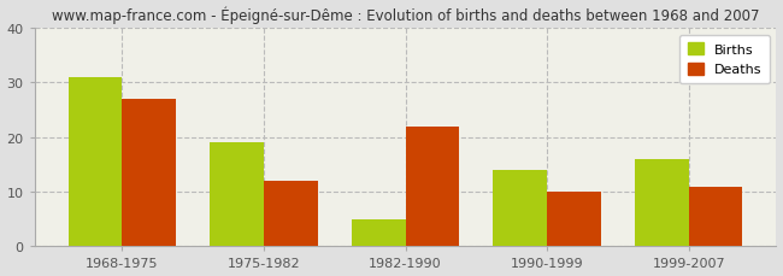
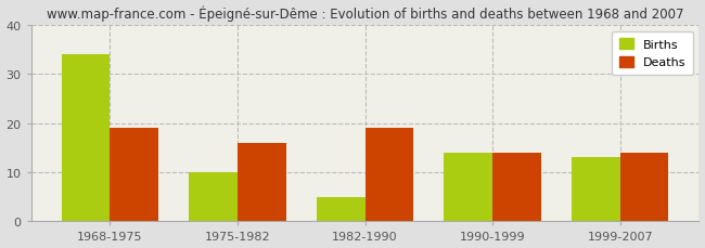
Births/1968-1975: 31 -> 34
Deaths/1968-1975: 27 -> 19
Births/1975-1982: 19 -> 10
Deaths/1975-1982: 12 -> 16
Deaths/1982-1990: 22 -> 19
Deaths/1990-1999: 10 -> 14
Births/1999-2007: 16 -> 13
Deaths/1999-2007: 11 -> 14
